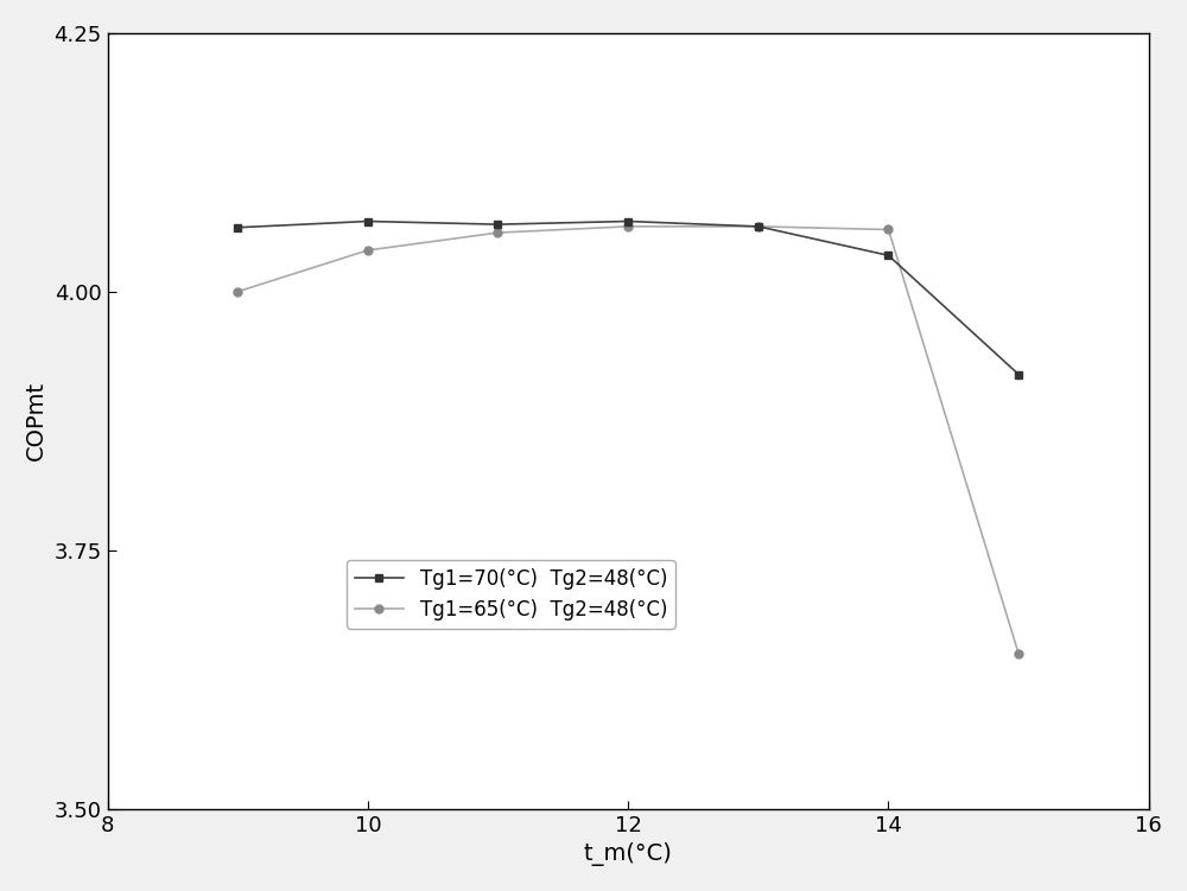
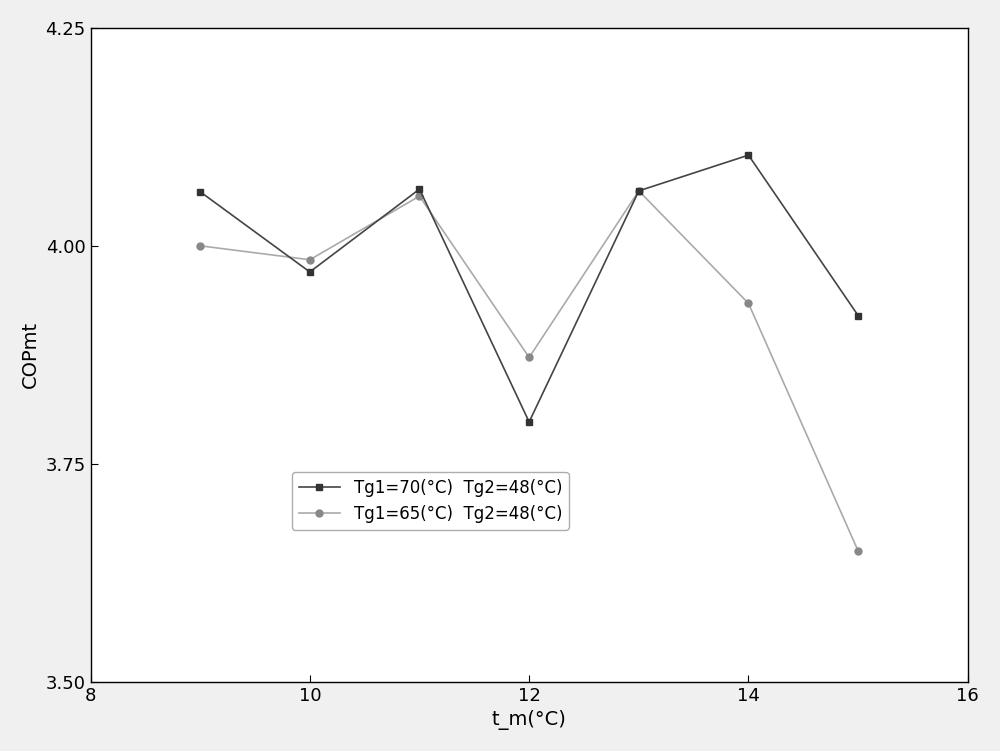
Tg1=70(°C) Tg2=48(°C)/10: 4.068 -> 3.970
Tg1=65(°C) Tg2=48(°C)/10: 4.040 -> 3.984
Tg1=70(°C) Tg2=48(°C)/12: 4.068 -> 3.798
Tg1=65(°C) Tg2=48(°C)/12: 4.063 -> 3.872
Tg1=70(°C) Tg2=48(°C)/14: 4.035 -> 4.104
Tg1=65(°C) Tg2=48(°C)/14: 4.060 -> 3.934
